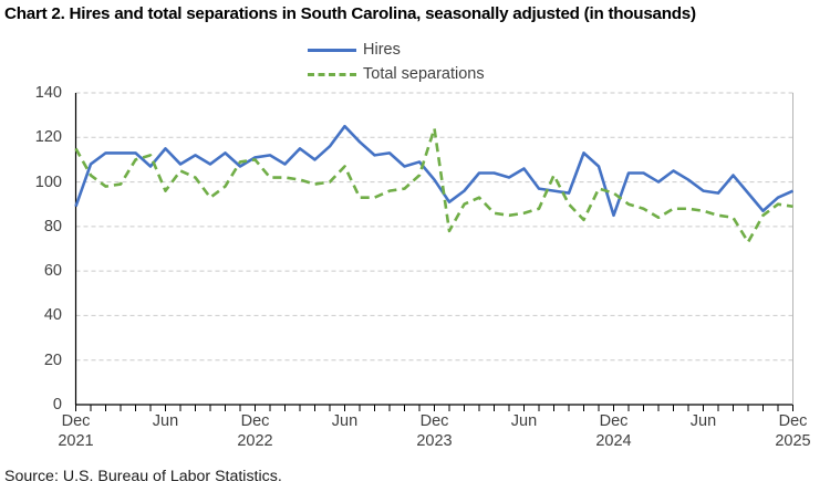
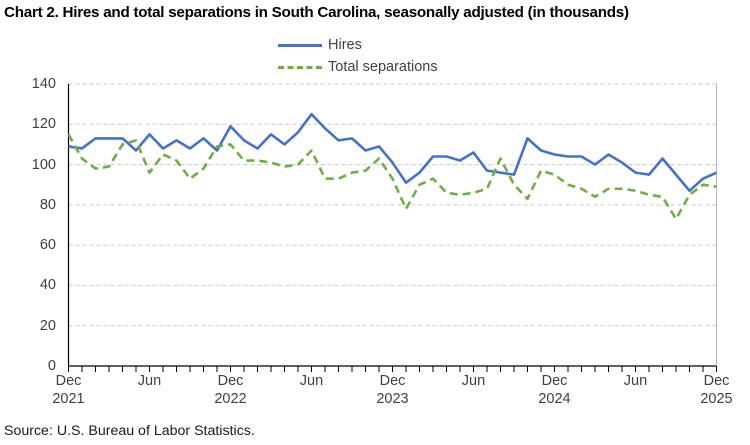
Hires/Dec 2021: 89 -> 109
Hires/Dec 2022: 111 -> 119
Total separations/Dec 2023: 124 -> 93
Hires/Dec 2024: 85 -> 105
